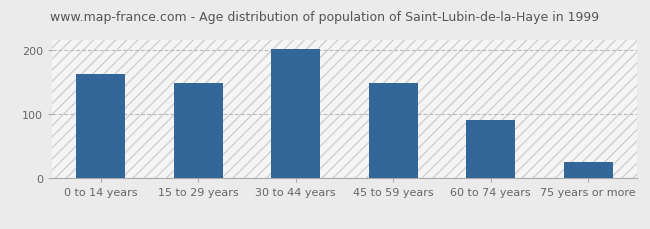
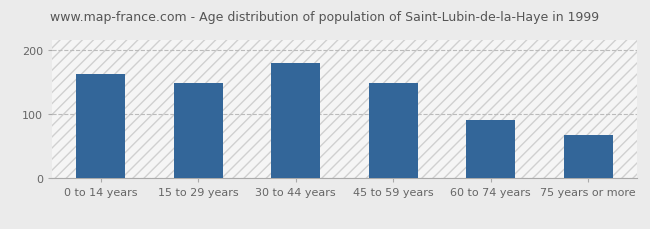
30 to 44 years: 202 -> 180
75 years or more: 25 -> 68
